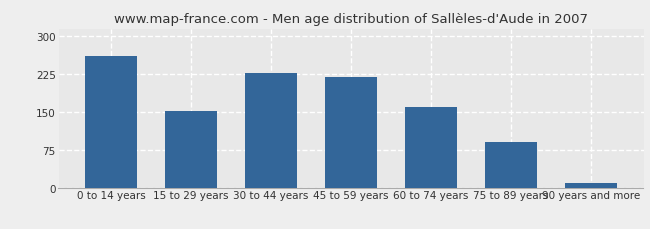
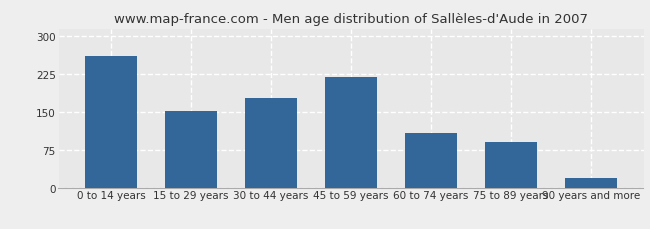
30 to 44 years: 228 -> 178
60 to 74 years: 160 -> 108
90 years and more: 10 -> 20
